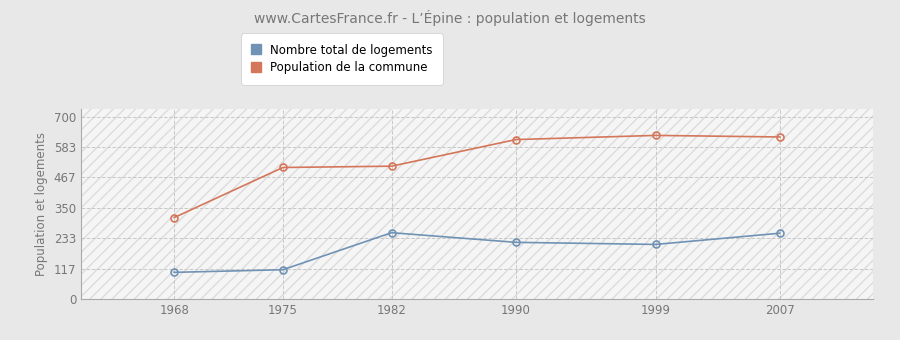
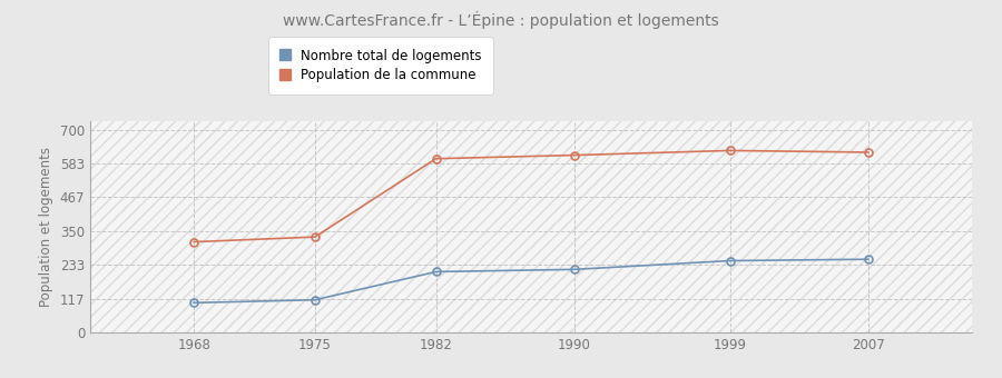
Population de la commune/1975: 505 -> 330
Nombre total de logements/1982: 255 -> 210
Population de la commune/1982: 510 -> 600
Nombre total de logements/1999: 210 -> 248
